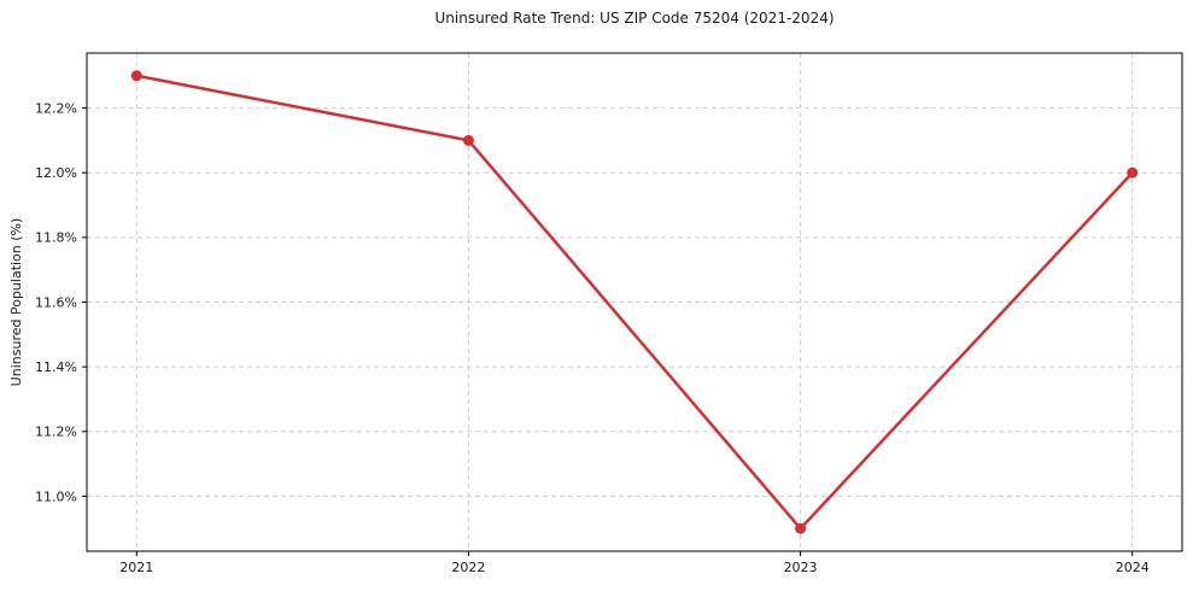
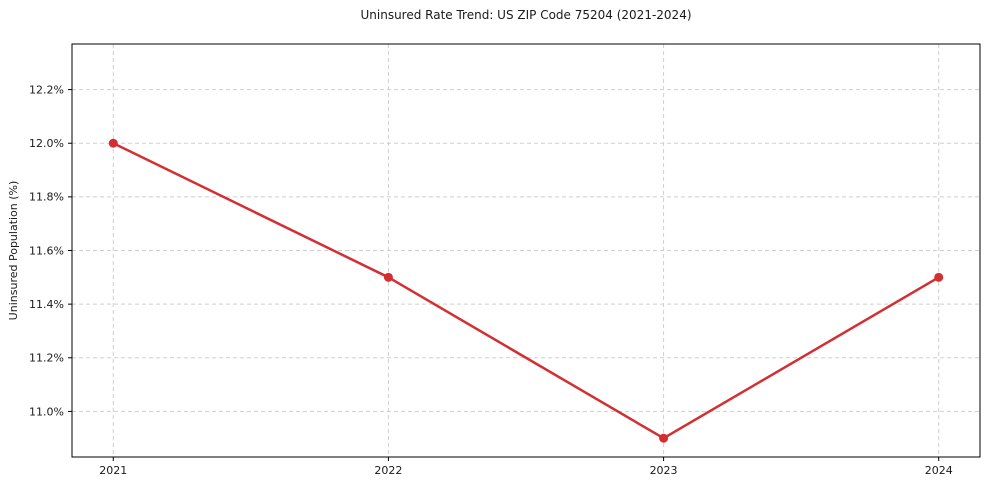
2021: 12.3% -> 12.0%
2022: 12.1% -> 11.5%
2024: 12.0% -> 11.5%
